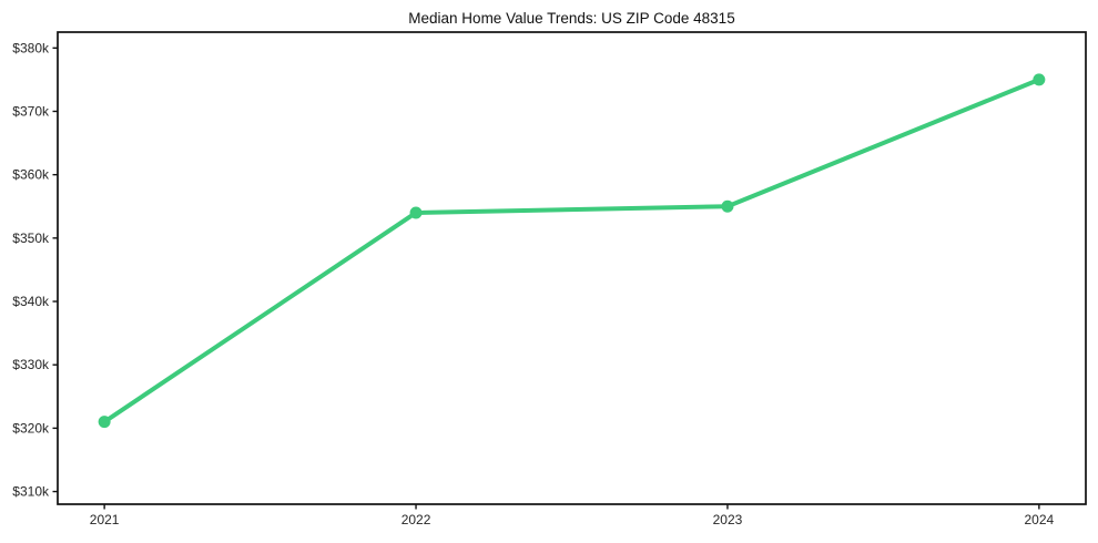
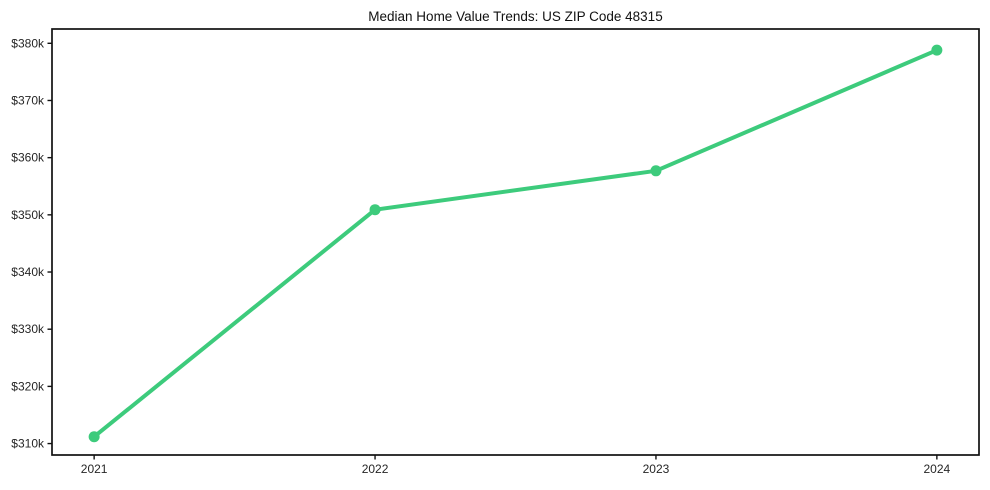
2021: $321k -> $311k
2022: $354k -> $351k
2023: $355k -> $358k
2024: $375k -> $379k
